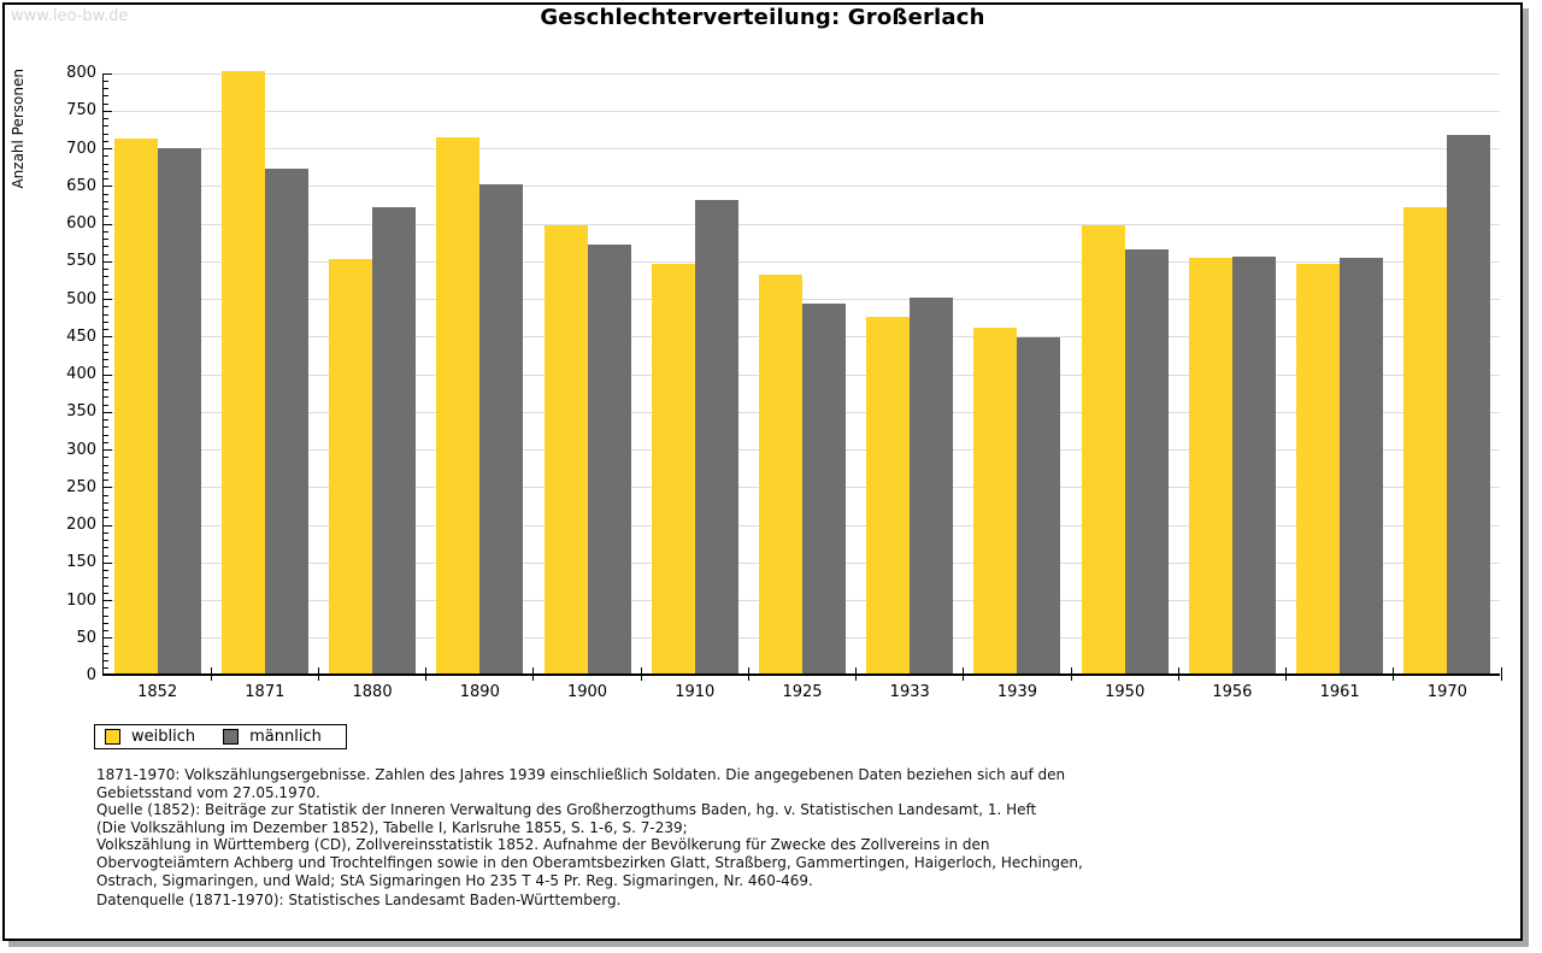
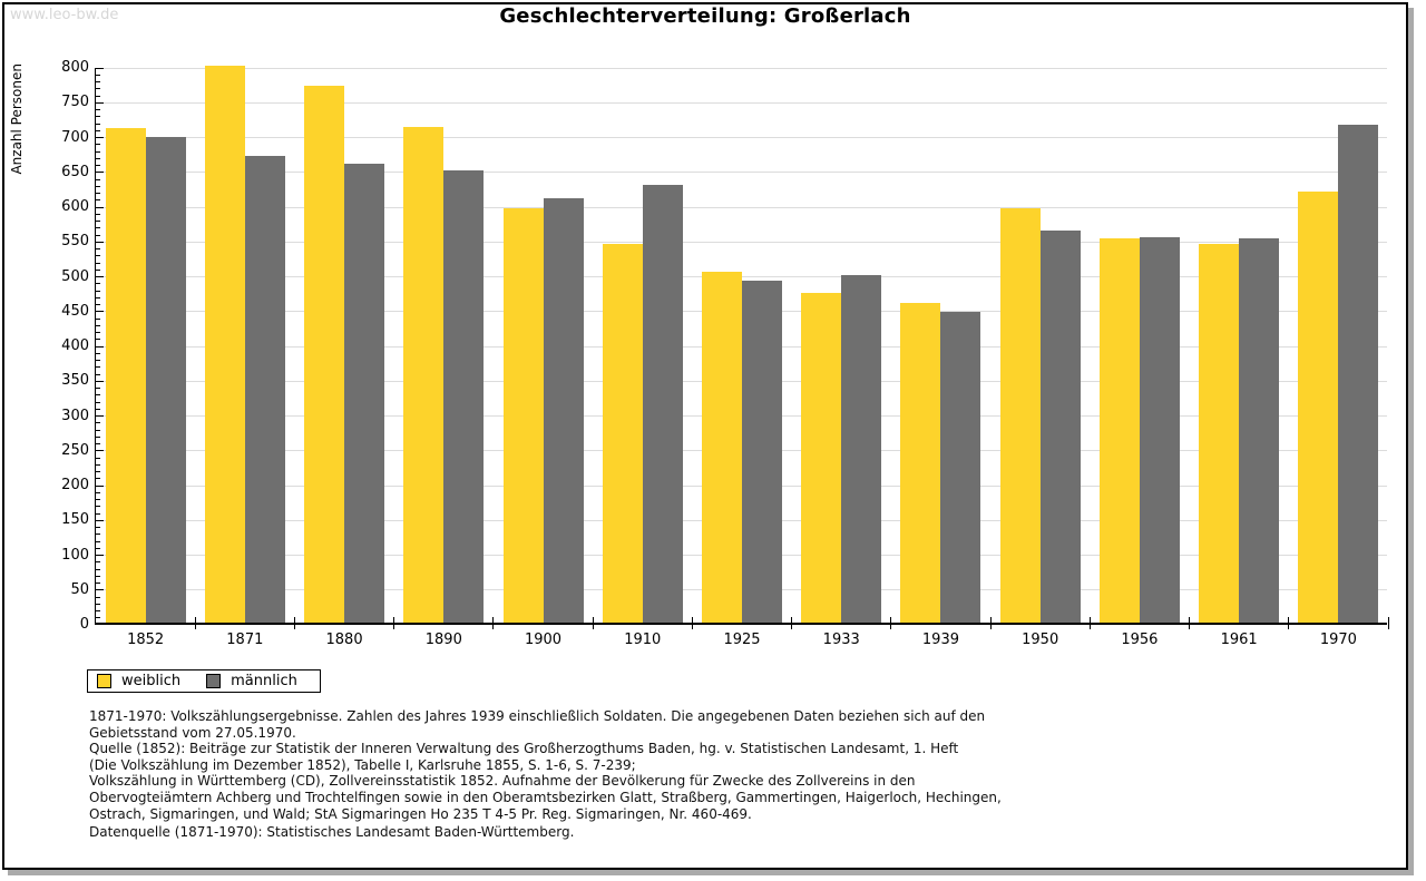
weiblich/1880: 550 -> 770
männlich/1880: 620 -> 660
männlich/1900: 570 -> 610
weiblich/1925: 530 -> 500
